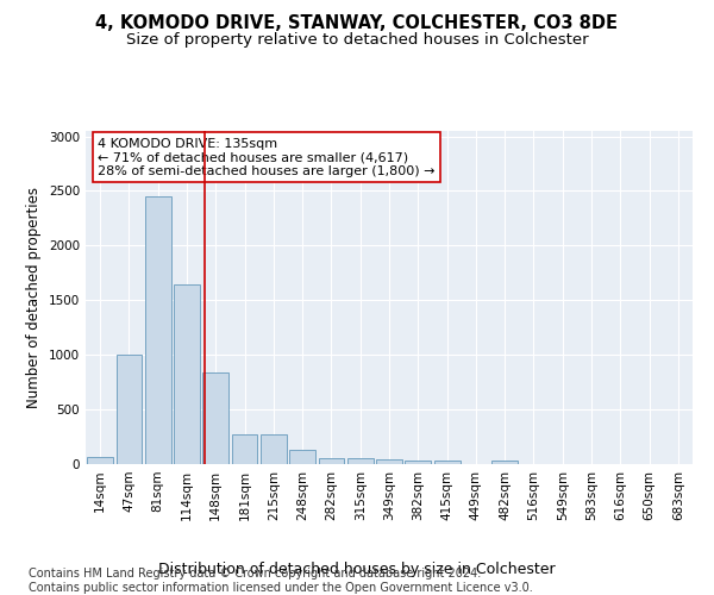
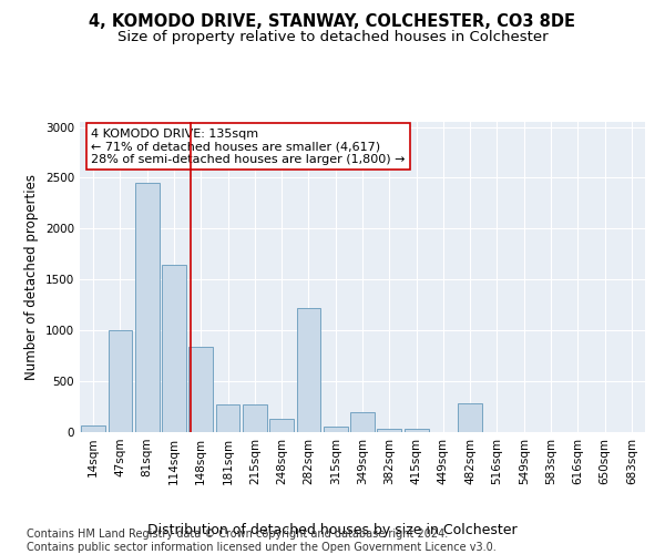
282sqm: 60 -> 1220
349sqm: 40 -> 200
482sqm: 30 -> 280
